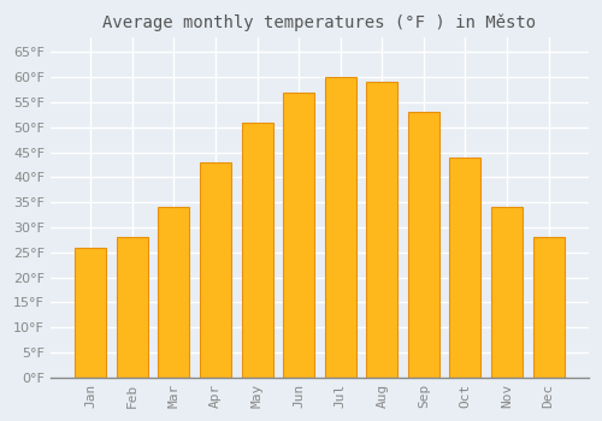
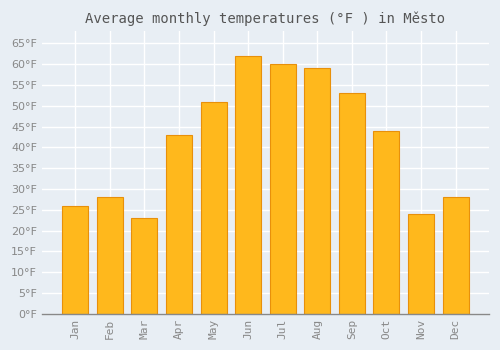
Mar: 34°F -> 23°F
Jun: 57°F -> 62°F
Nov: 34°F -> 24°F
